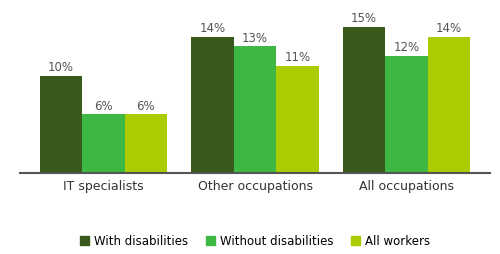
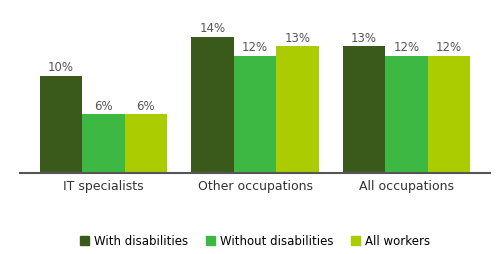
Without disabilities/Other occupations: 13% -> 12%
All workers/Other occupations: 11% -> 13%
With disabilities/All occupations: 15% -> 13%
All workers/All occupations: 14% -> 12%
